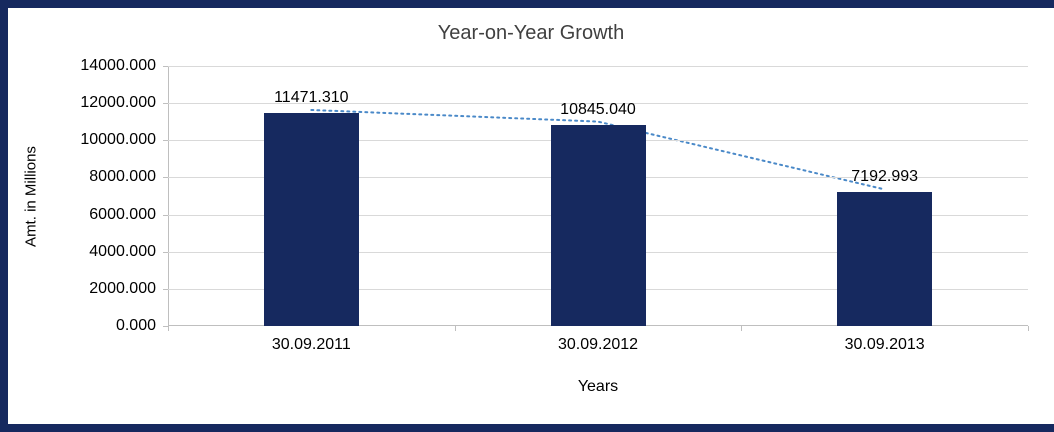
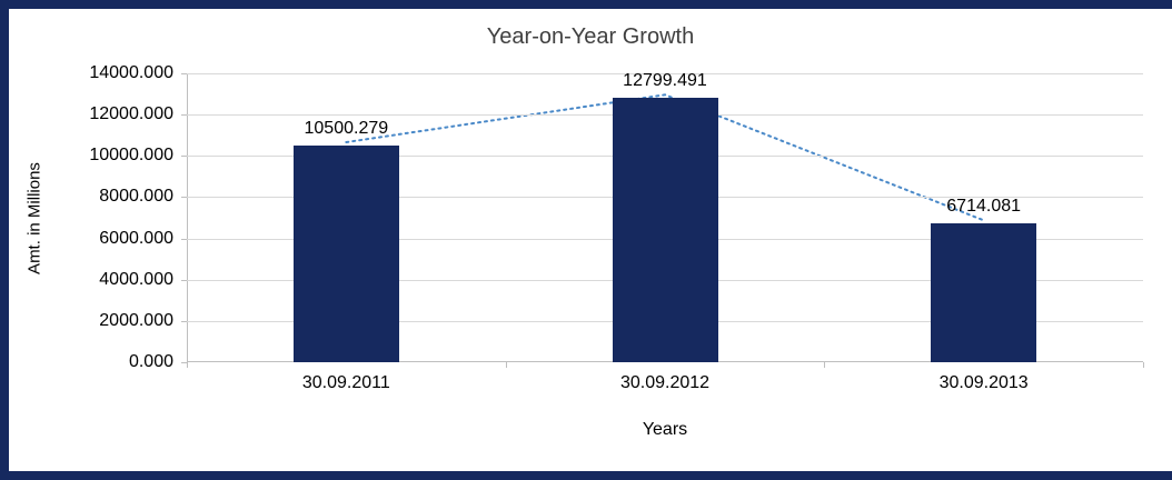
30.09.2011: 11471.310 -> 10500.279
30.09.2012: 10845.040 -> 12799.491
30.09.2013: 7192.993 -> 6714.081
